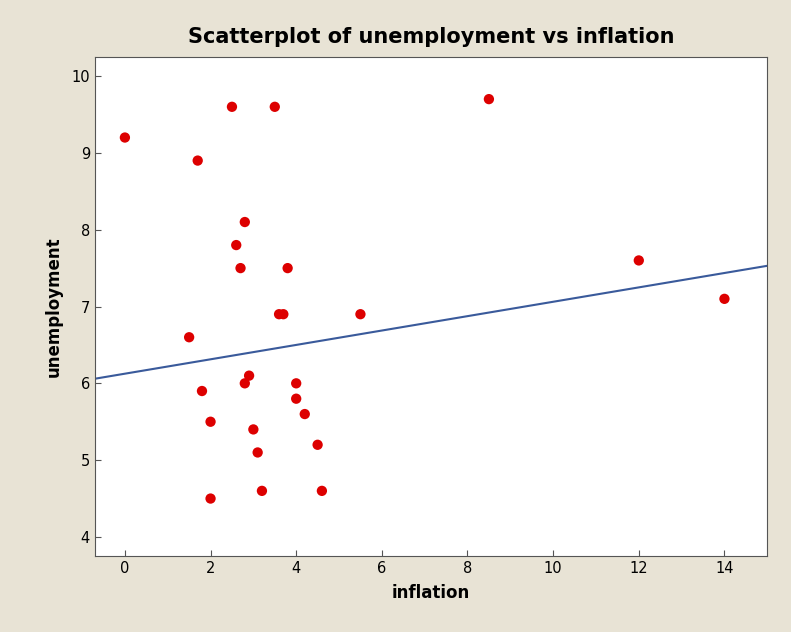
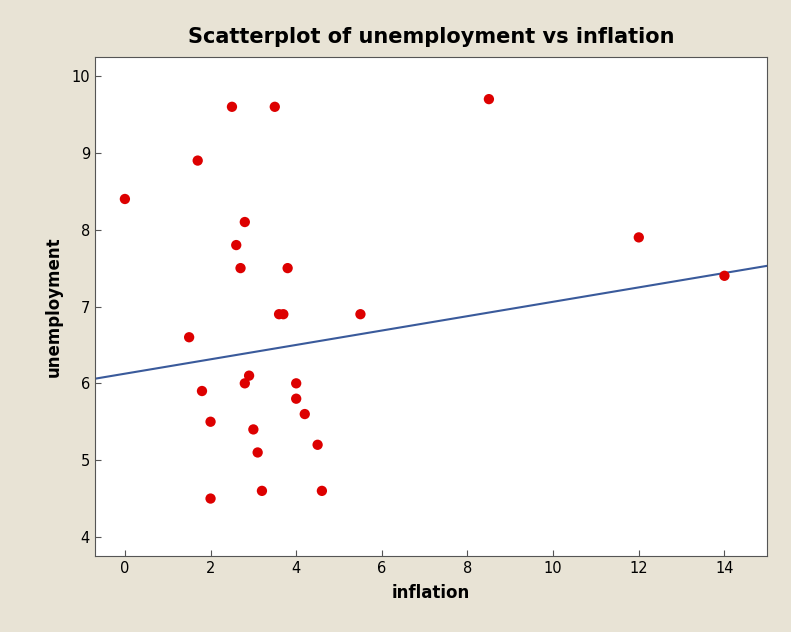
0: 9.2 -> 8.4
12: 7.6 -> 7.9
14: 7.1 -> 7.4
